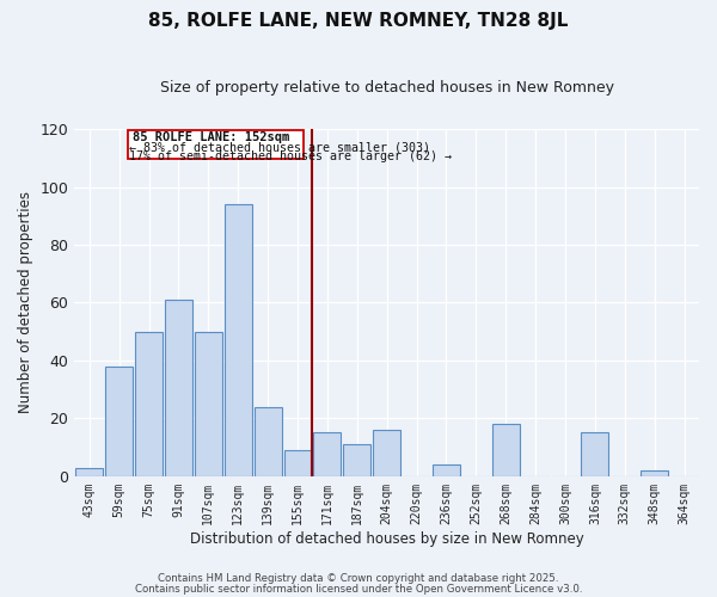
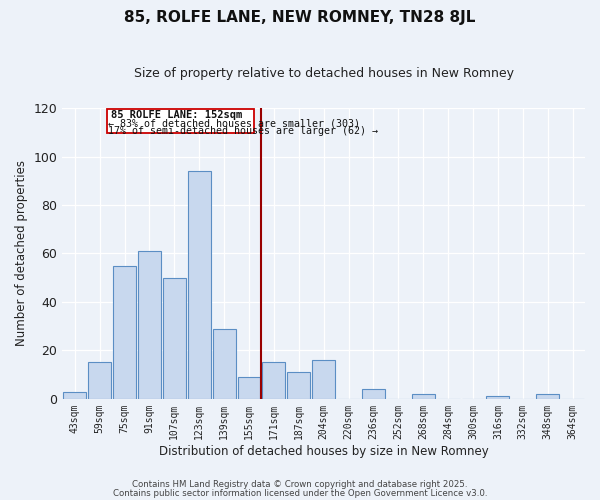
59sqm: 38 -> 15
75sqm: 50 -> 55
139sqm: 24 -> 29
268sqm: 18 -> 2
316sqm: 15 -> 1
